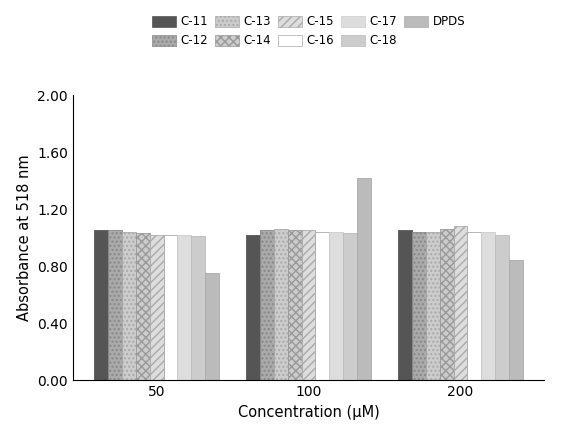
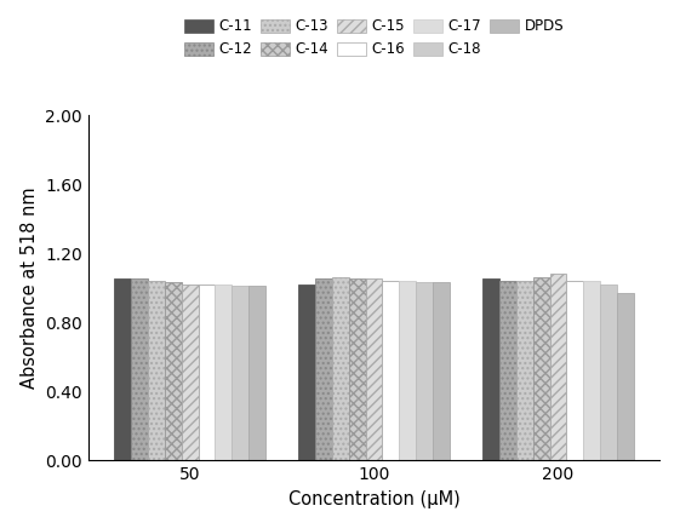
DPDS/50: 0.75 -> 1.01
DPDS/100: 1.42 -> 1.03
DPDS/200: 0.84 -> 0.97
